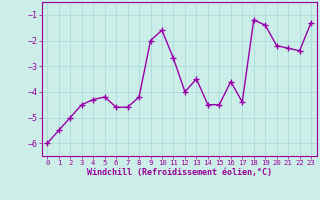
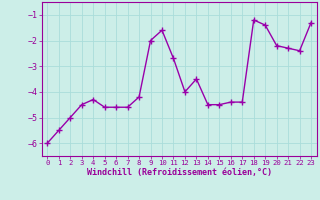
5: -4.2 -> -4.6
16: -3.6 -> -4.4
